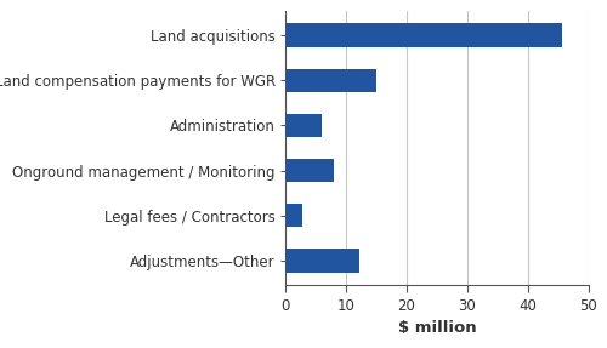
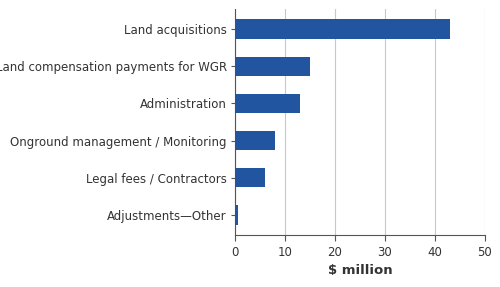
Land acquisitions: 45.6 -> 43.0
Administration: 6.0 -> 13.0
Legal fees / Contractors: 2.8 -> 6.0
Adjustments—Other: 12.2 -> 0.5
